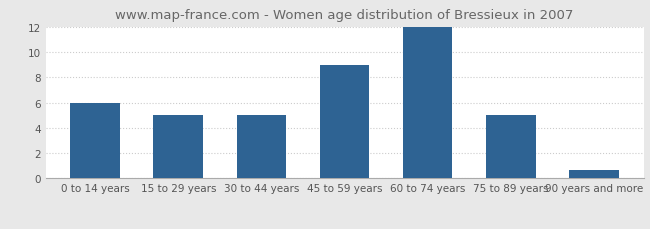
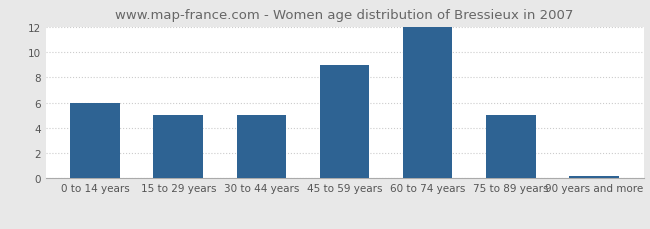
90 years and more: 0.7 -> 0.2
